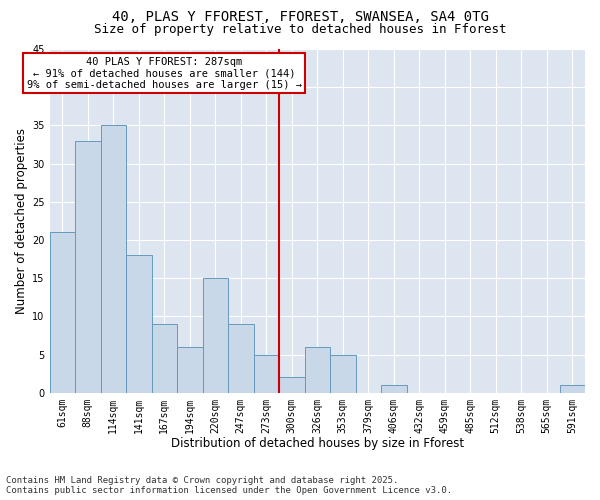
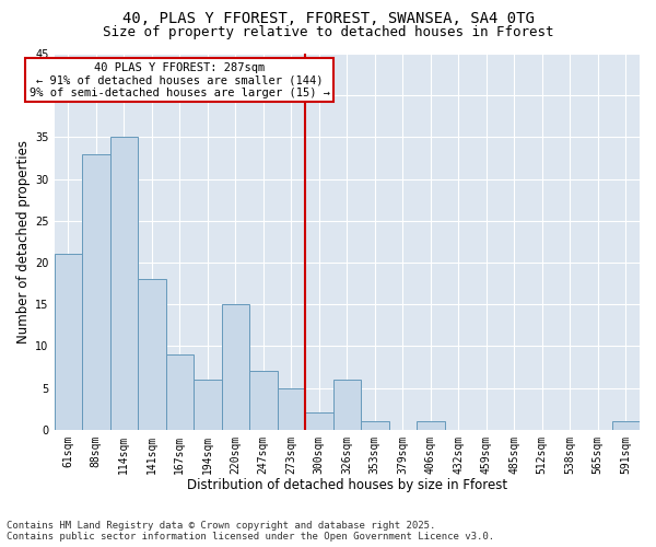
247sqm: 9 -> 7
353sqm: 5 -> 1
